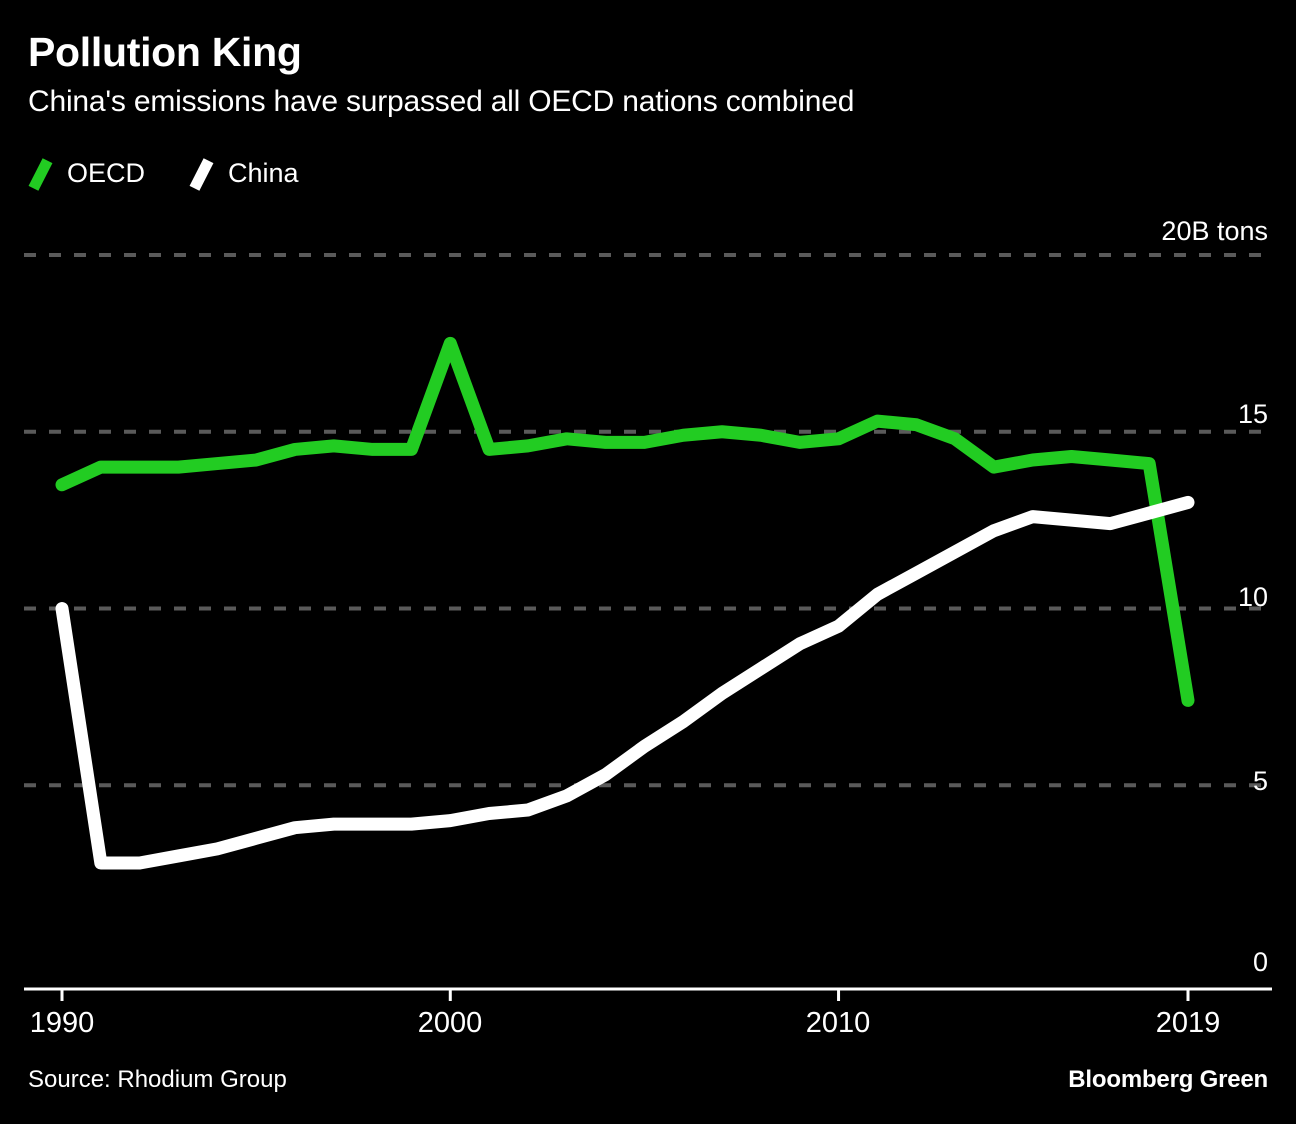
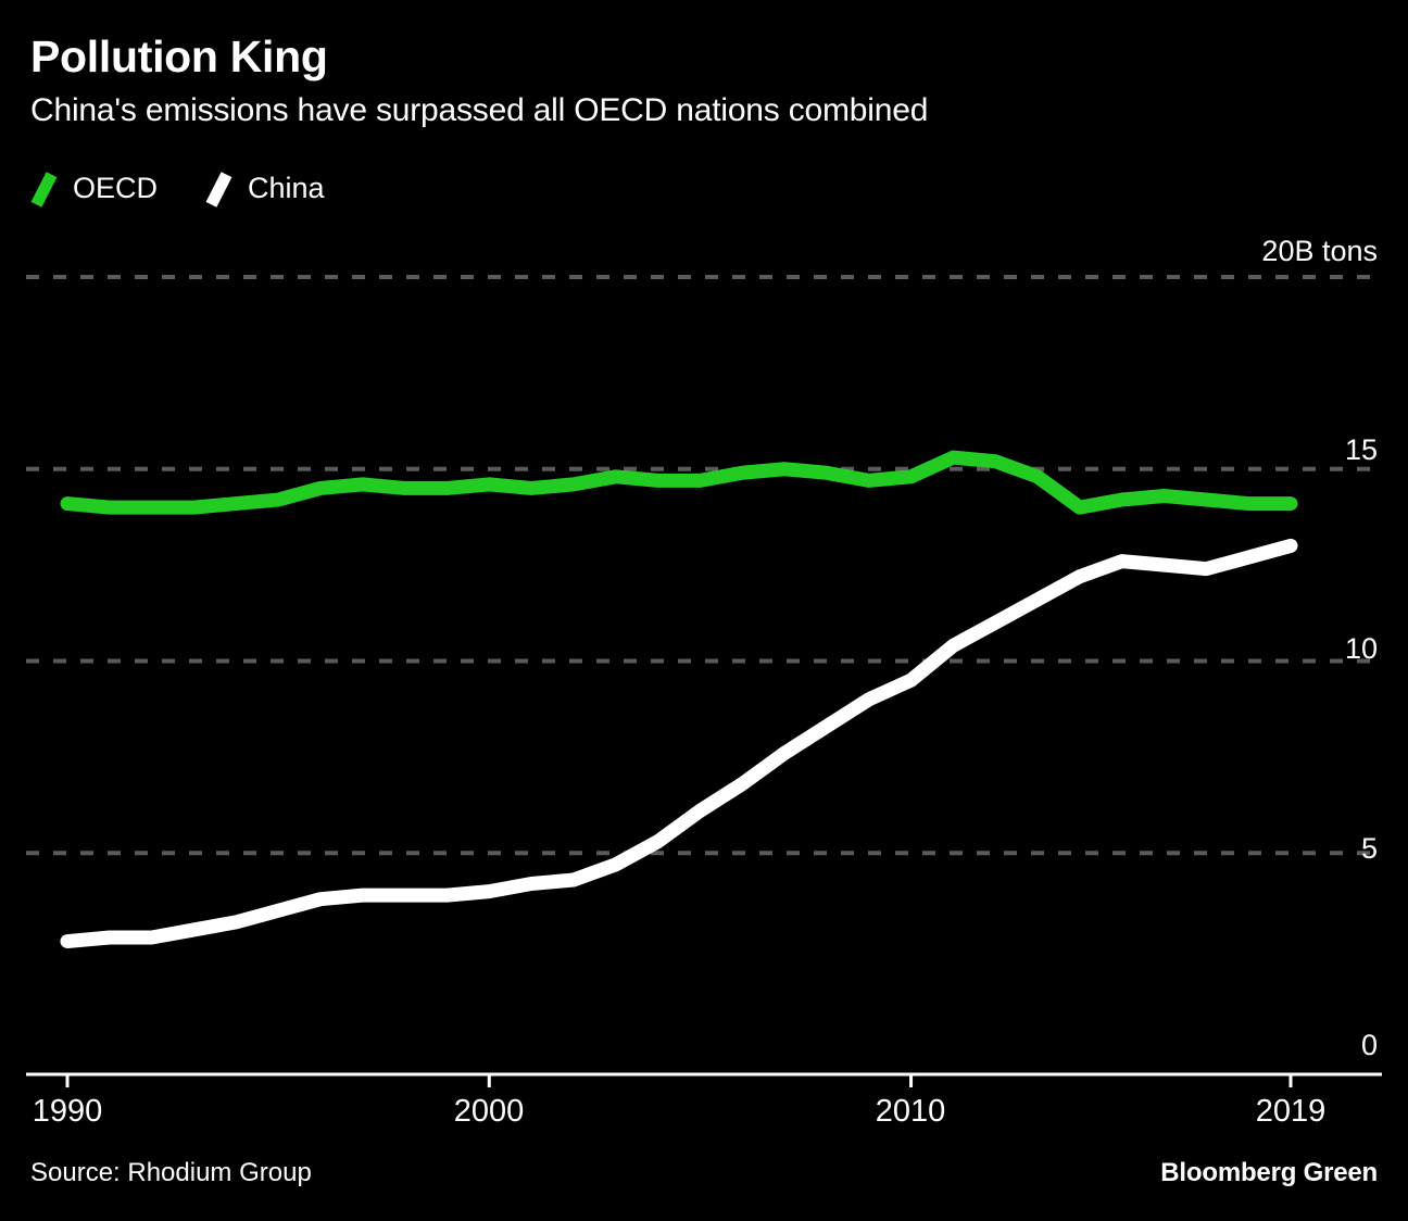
OECD/1990: 13.5 -> 14.1
China/1990: 10.0 -> 2.7
OECD/2000: 17.5 -> 14.6
OECD/2019: 7.4 -> 14.1
